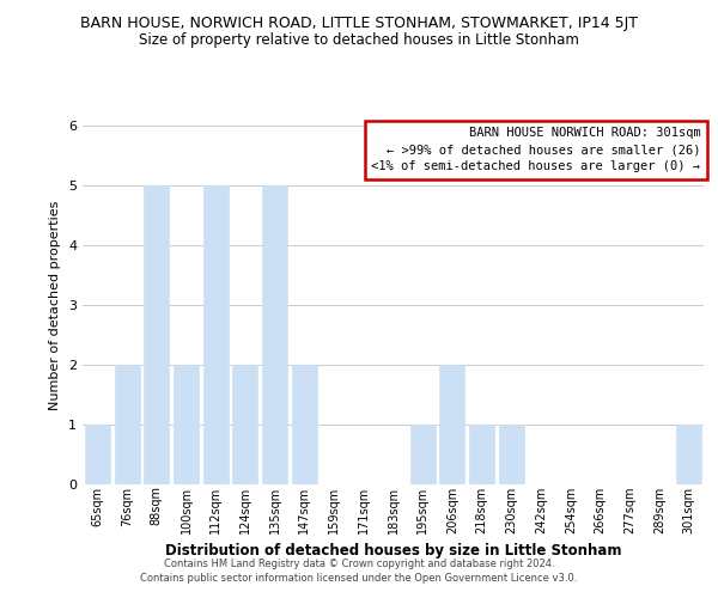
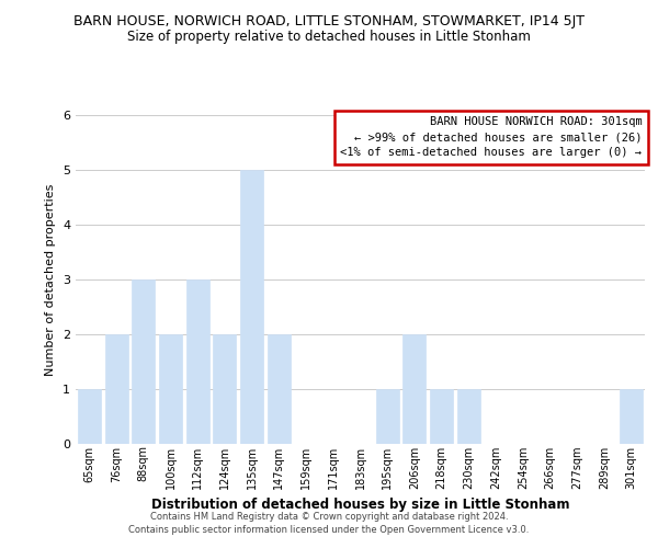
88sqm: 5 -> 3
112sqm: 5 -> 3
